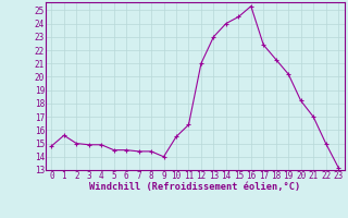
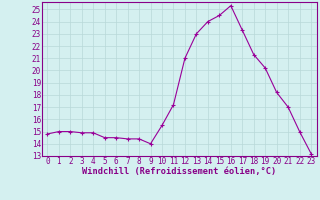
1: 15.6 -> 15.0
11: 16.4 -> 17.2
17: 22.4 -> 23.3
